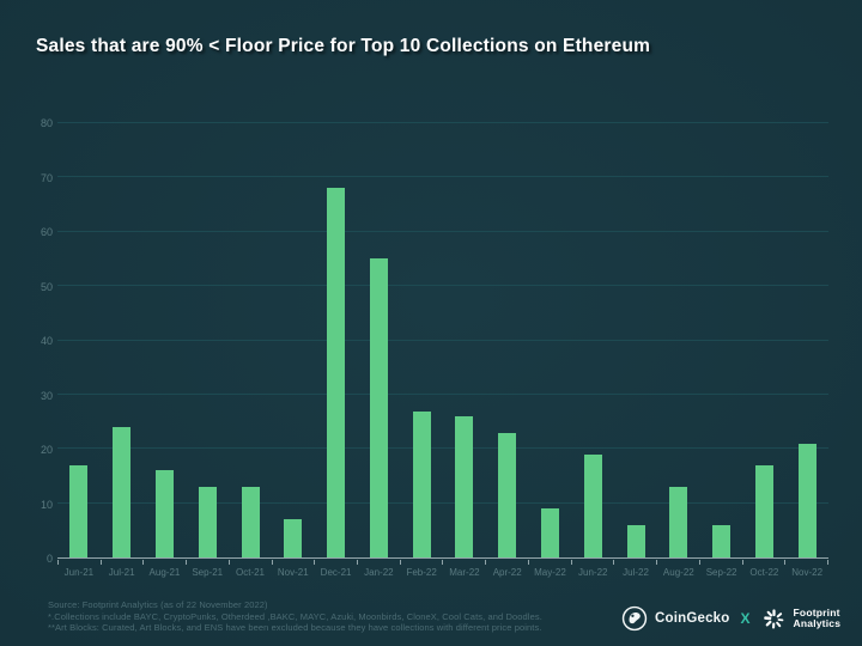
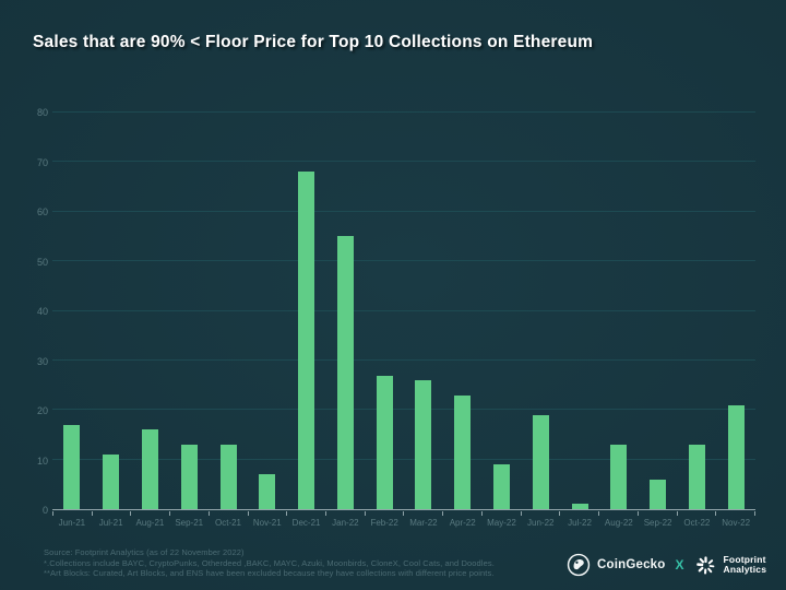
Jul-21: 24 -> 11
Jul-22: 6 -> 1
Oct-22: 17 -> 13
